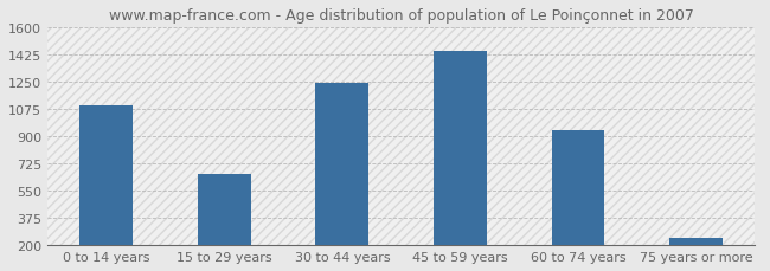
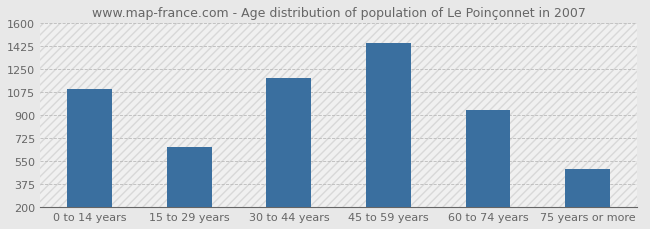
30 to 44 years: 1240 -> 1180
75 years or more: 240 -> 490
